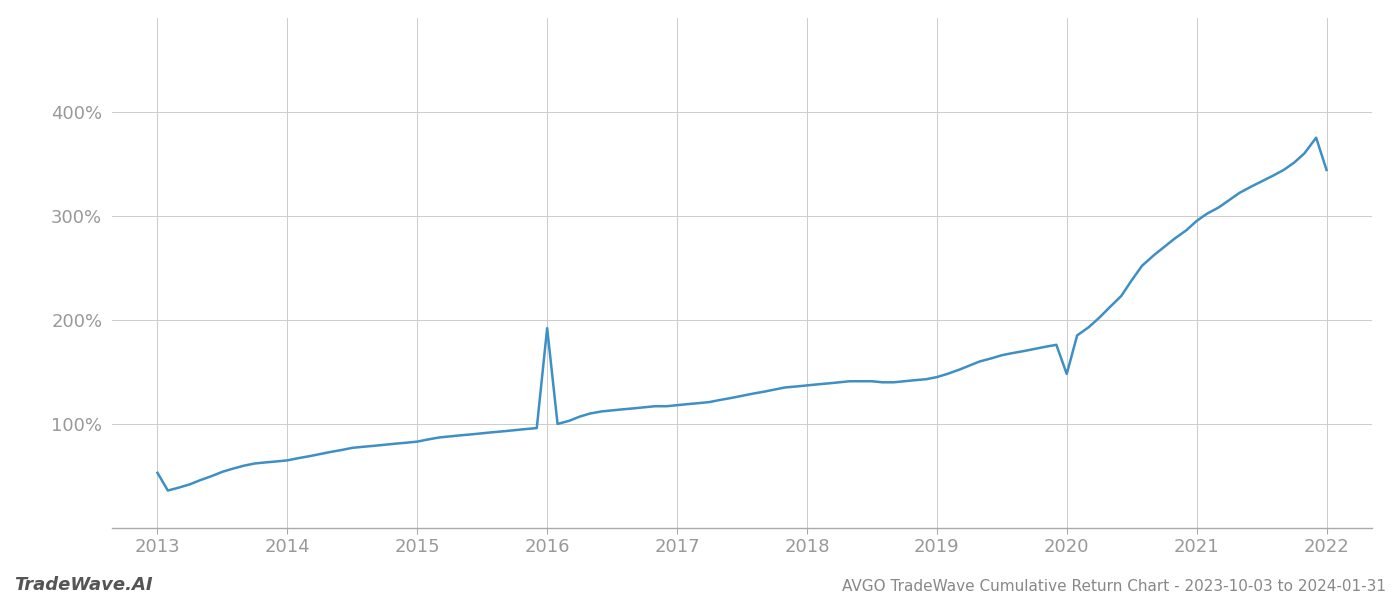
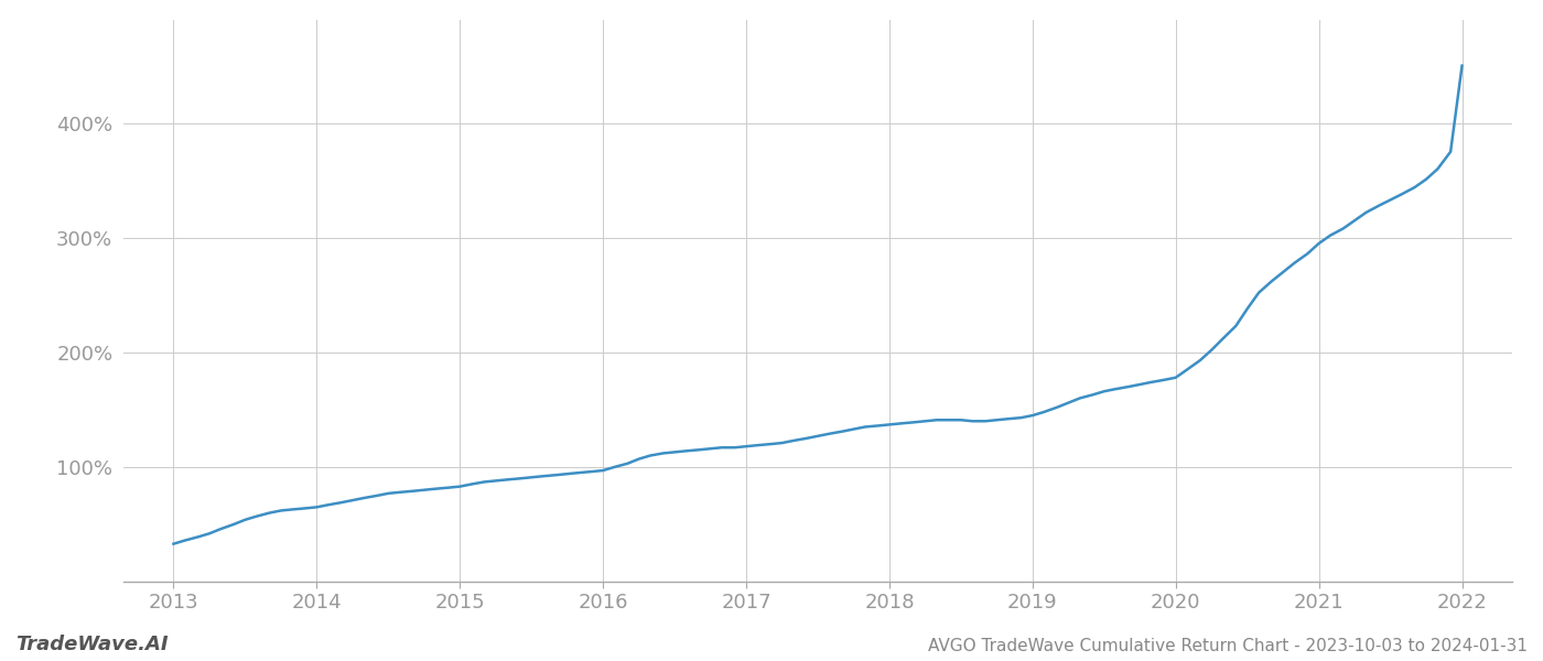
2013: 53% -> 33%
2016: 192% -> 97%
2020: 148% -> 178%
2022: 344% -> 450%
